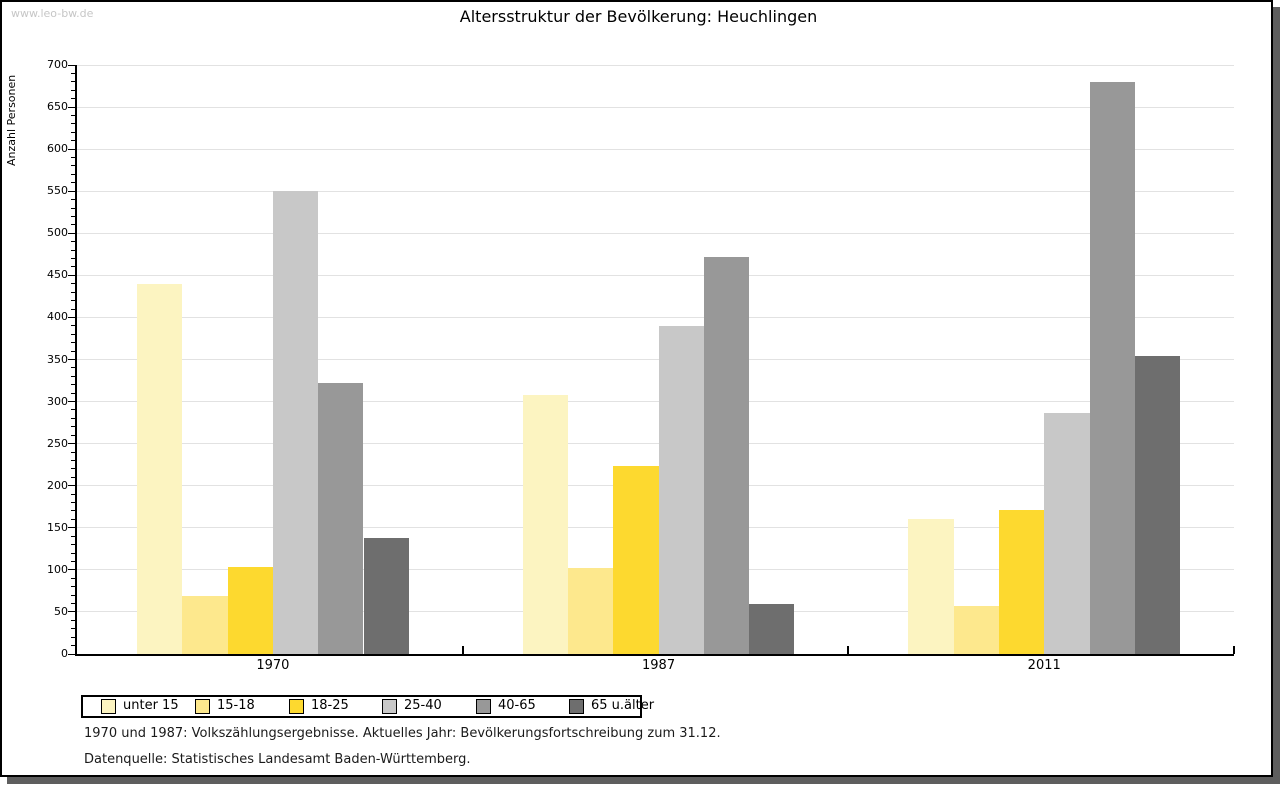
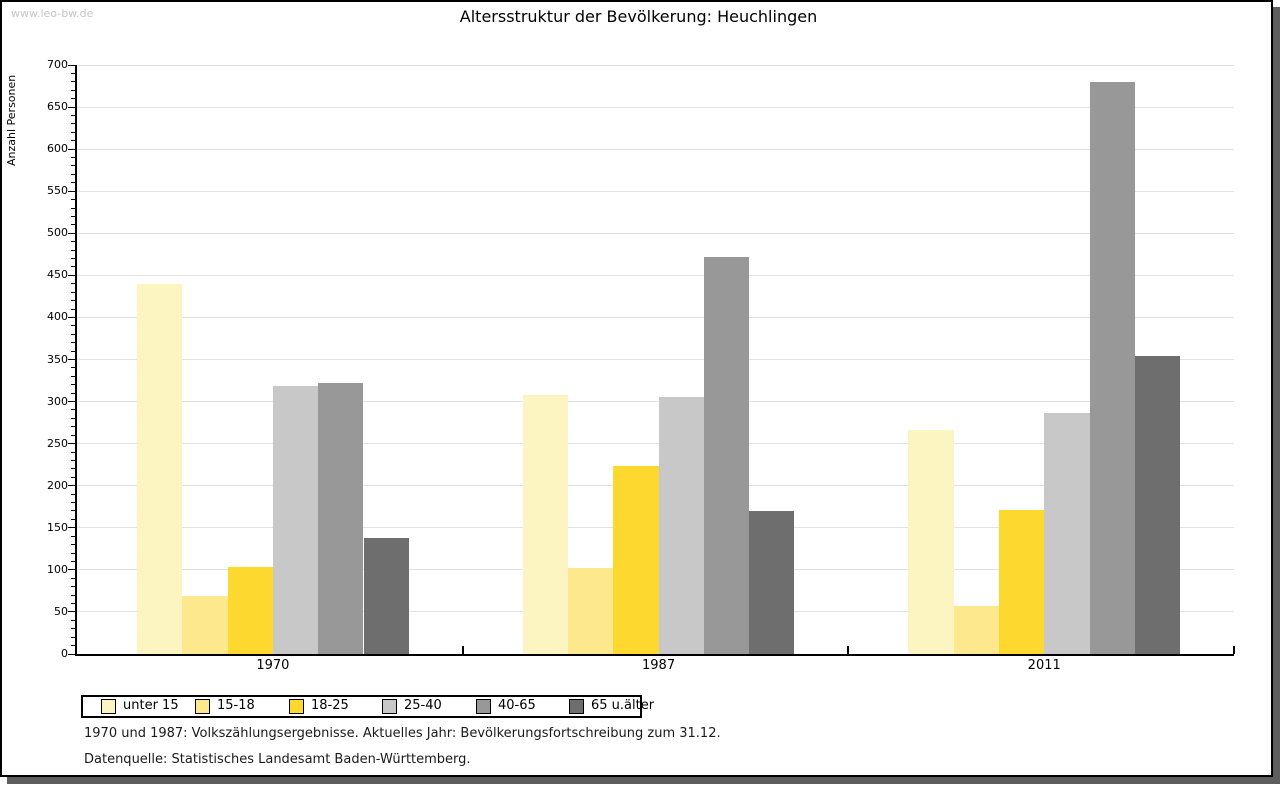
25-40/1970: 550 -> 320
25-40/1987: 390 -> 310
65 u.älter/1987: 60 -> 170
unter 15/2011: 160 -> 270
